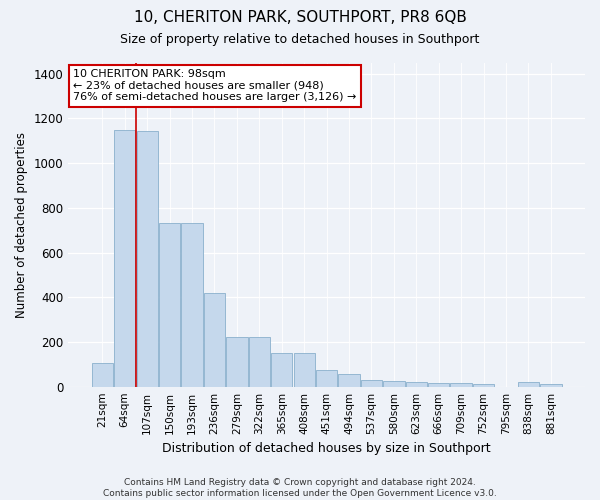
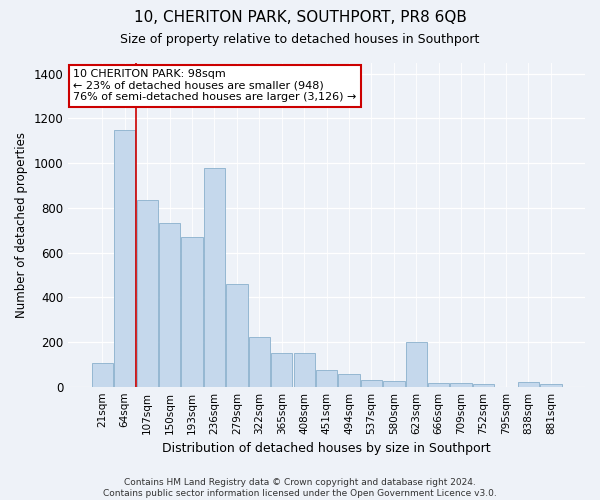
107sqm: 1145 -> 835
193sqm: 730 -> 670
236sqm: 420 -> 980
279sqm: 220 -> 460
623sqm: 20 -> 200
